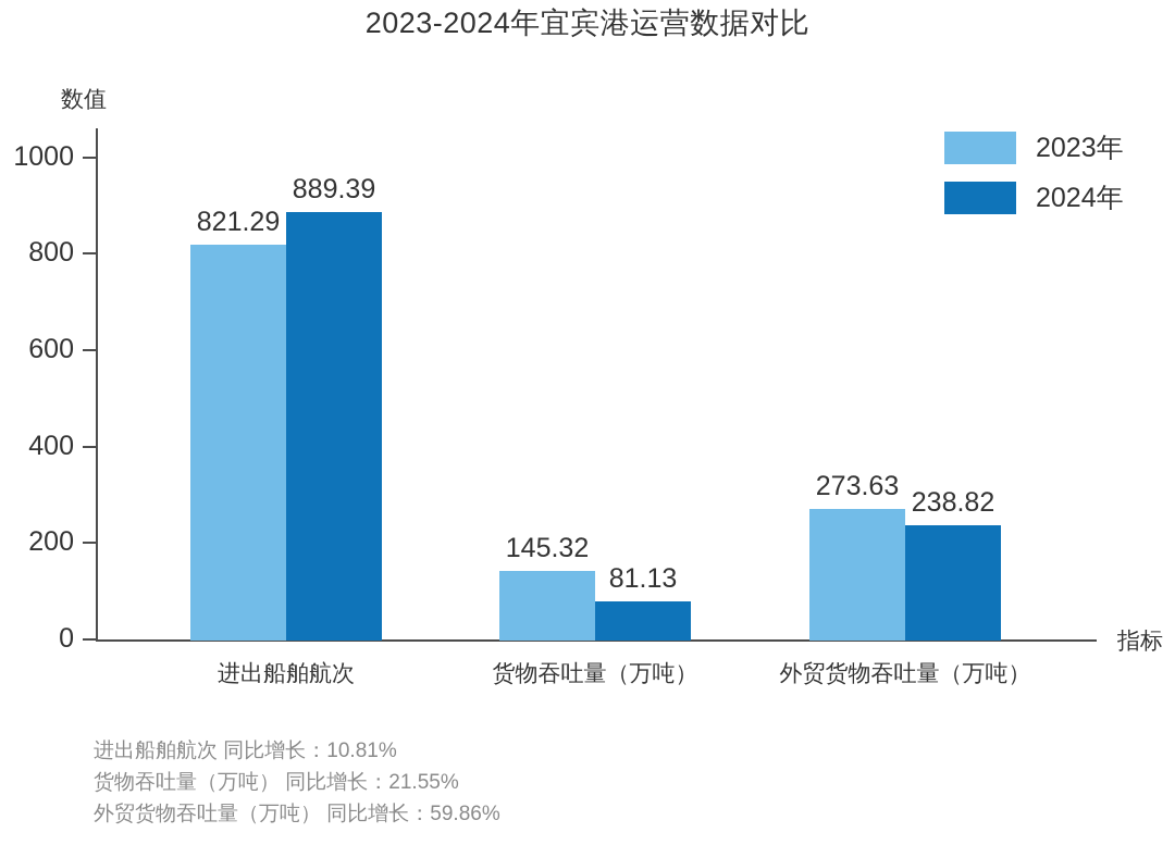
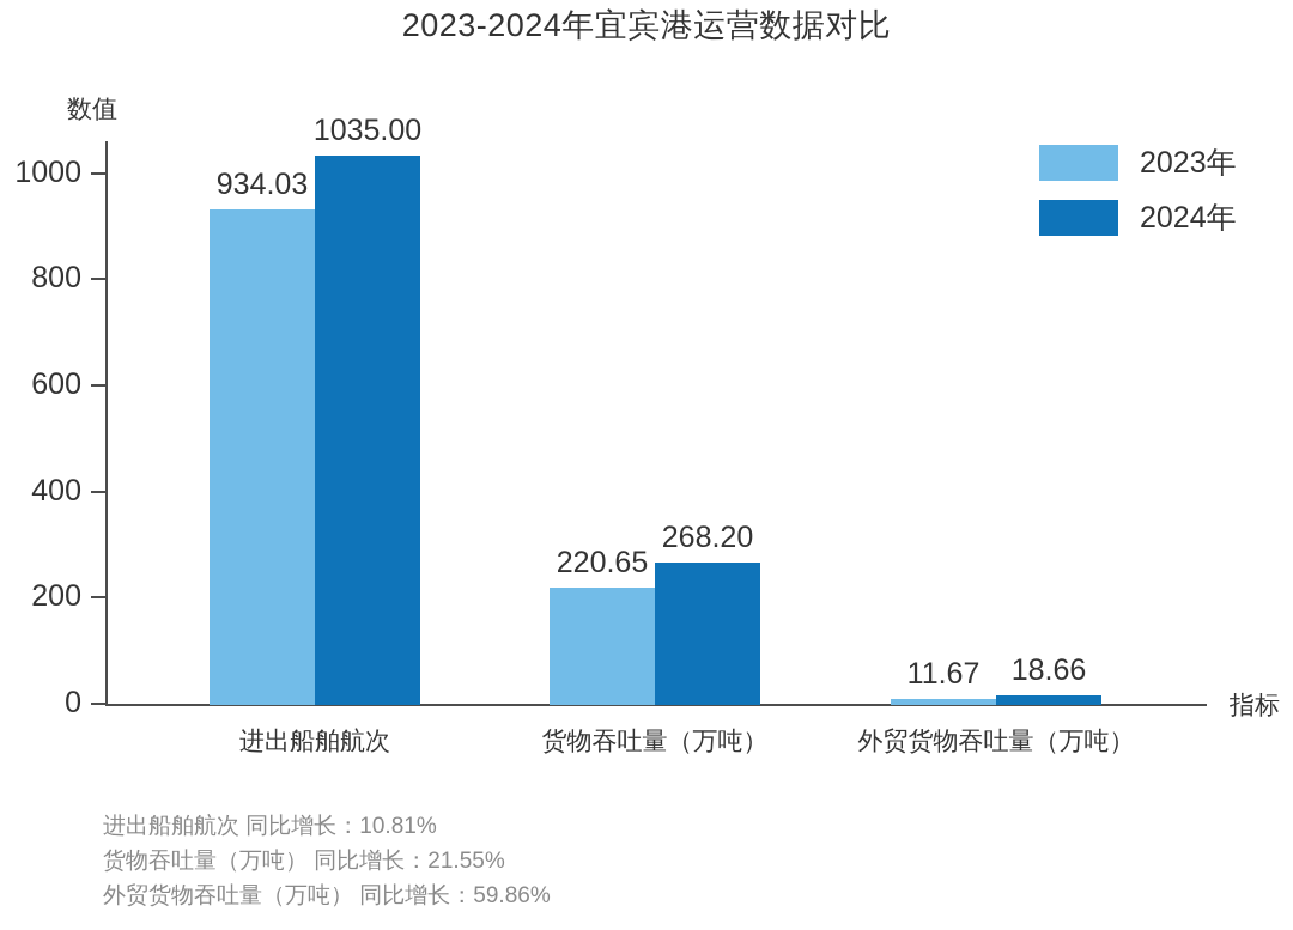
2023年/进出船舶航次: 821.29 -> 934.03
2024年/进出船舶航次: 889.39 -> 1035.00
2023年/货物吞吐量（万吨）: 145.32 -> 220.65
2024年/货物吞吐量（万吨）: 81.13 -> 268.20
2023年/外贸货物吞吐量（万吨）: 273.63 -> 11.67
2024年/外贸货物吞吐量（万吨）: 238.82 -> 18.66
